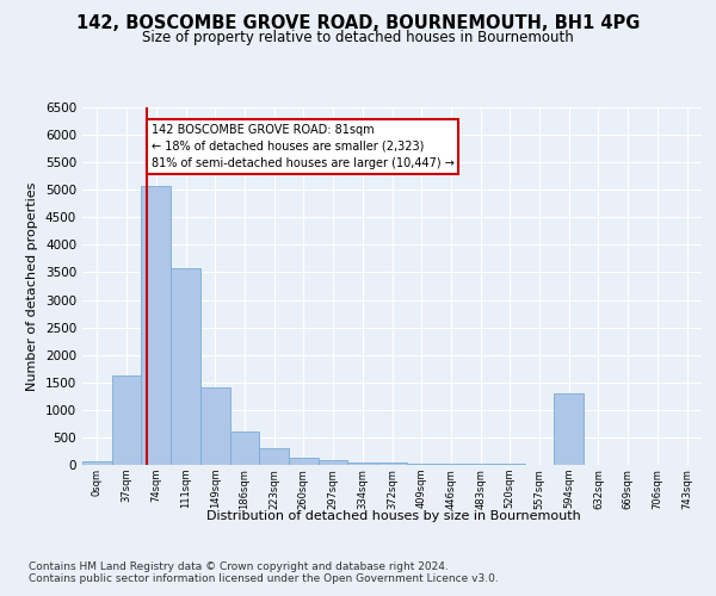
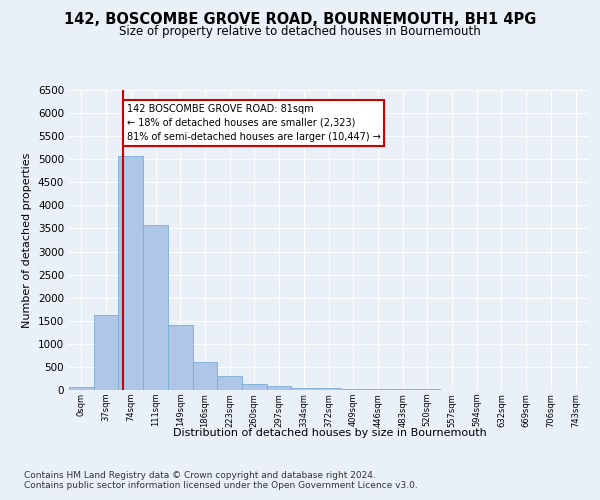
594sqm: 1300 -> 10
